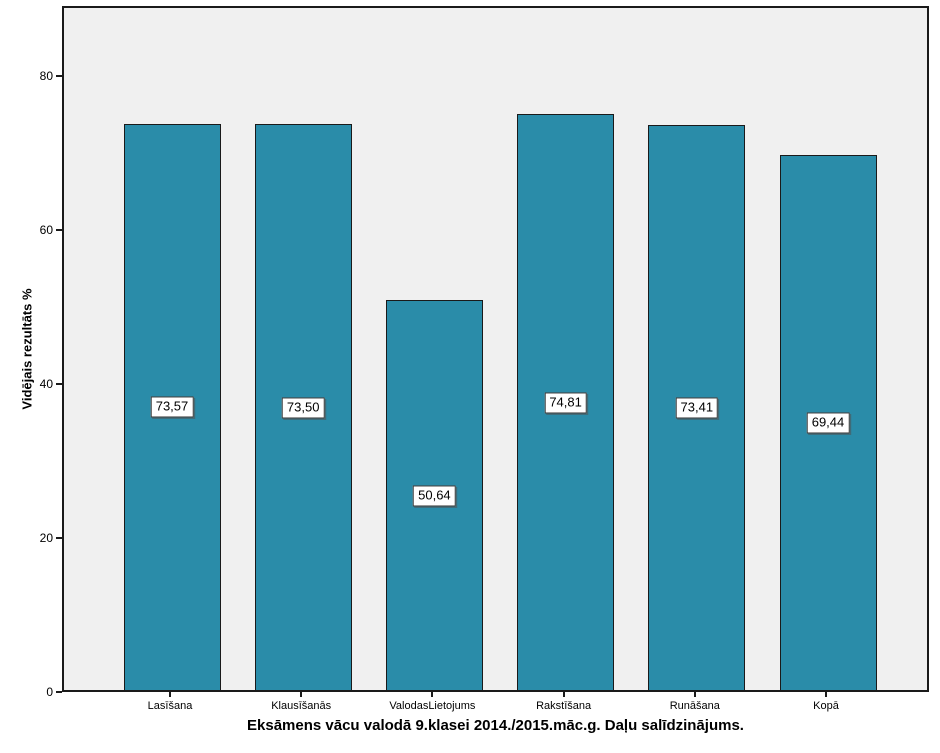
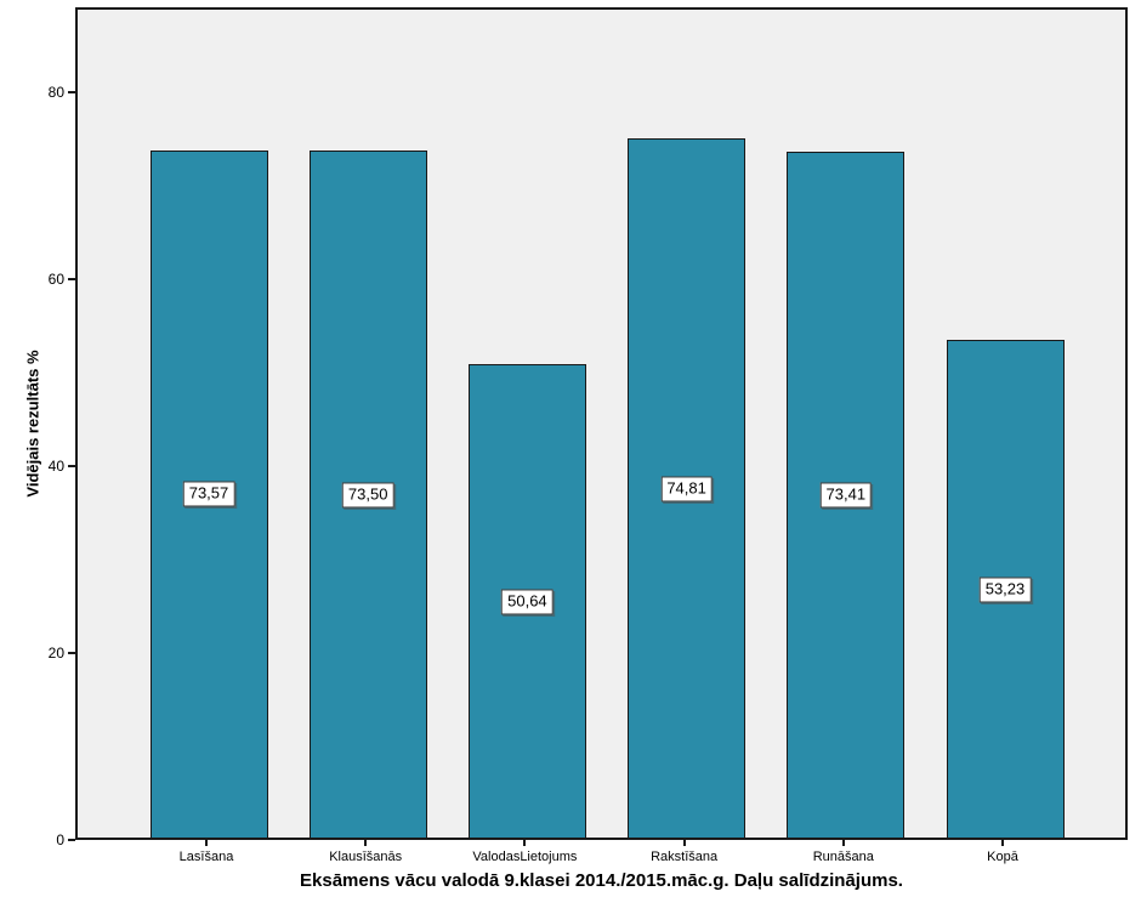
Kopā: 69,44 -> 53,23
